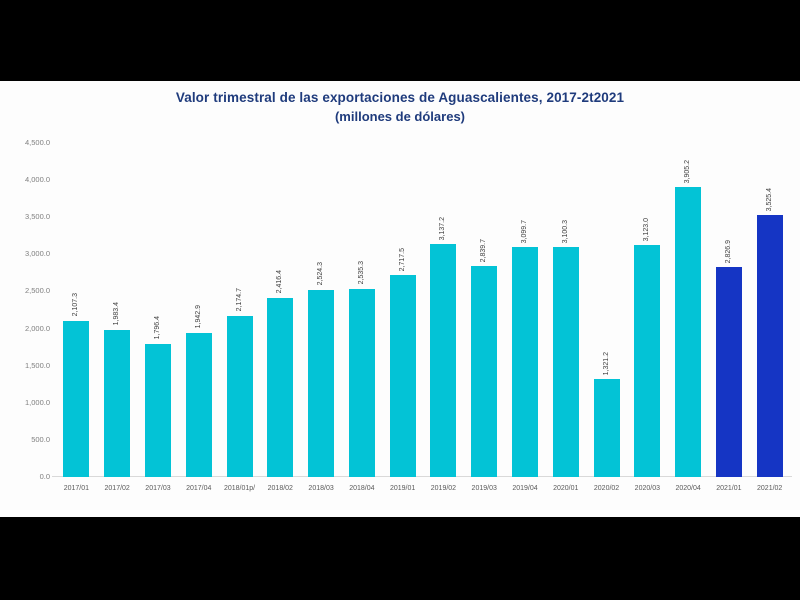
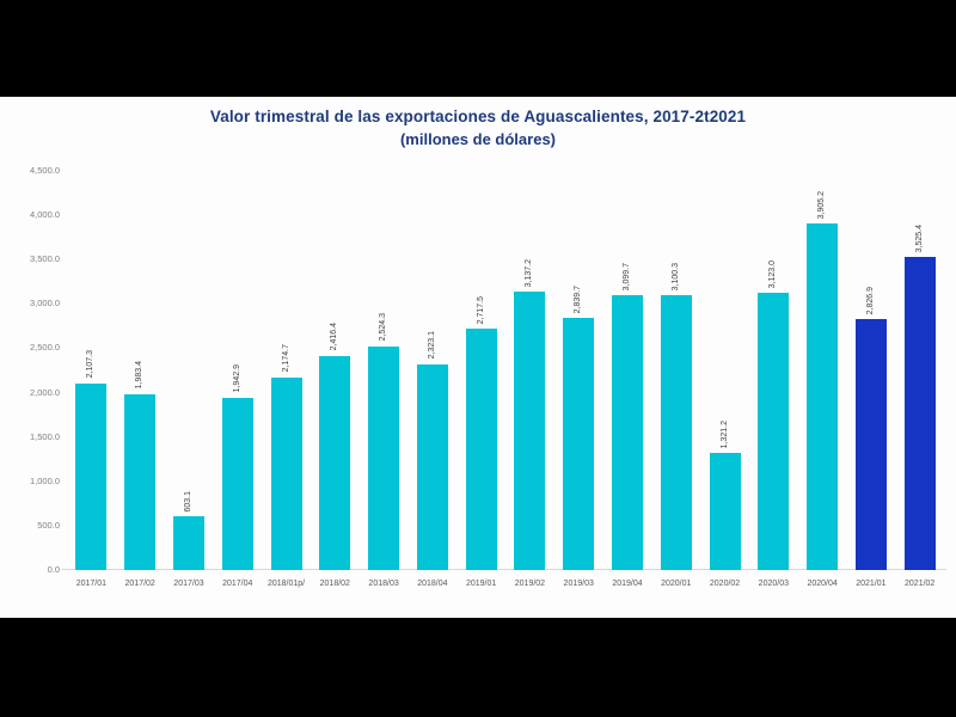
2017/03: 1,796.4 -> 603.1
2018/04: 2,535.3 -> 2,323.1
